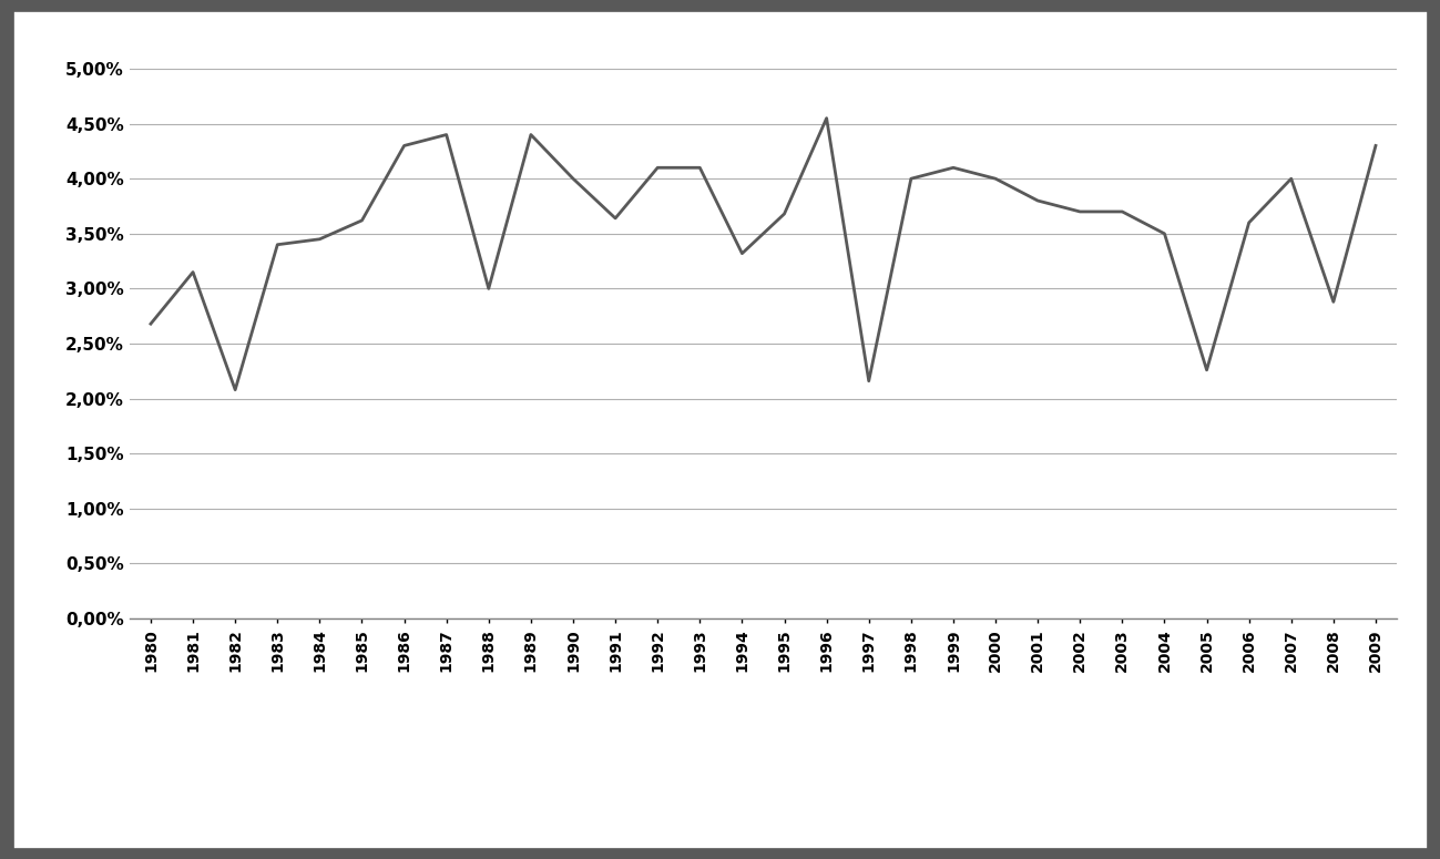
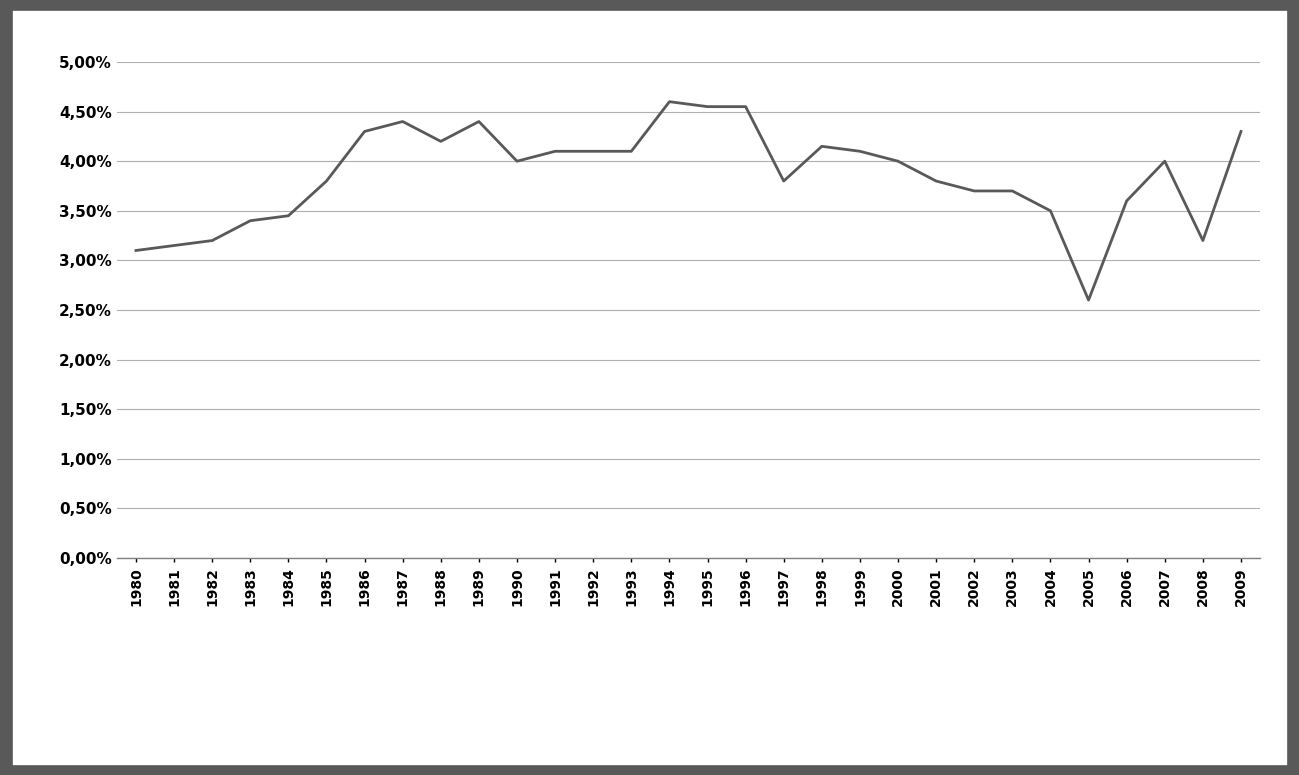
1980: 2,68% -> 3,10%
1982: 2,08% -> 3,20%
1985: 3,62% -> 3,80%
1988: 3,00% -> 4,20%
1991: 3,64% -> 4,10%
1994: 3,32% -> 4,60%
1995: 3,68% -> 4,55%
1997: 2,16% -> 3,80%
1998: 4,00% -> 4,15%
2005: 2,26% -> 2,60%
2008: 2,88% -> 3,20%
